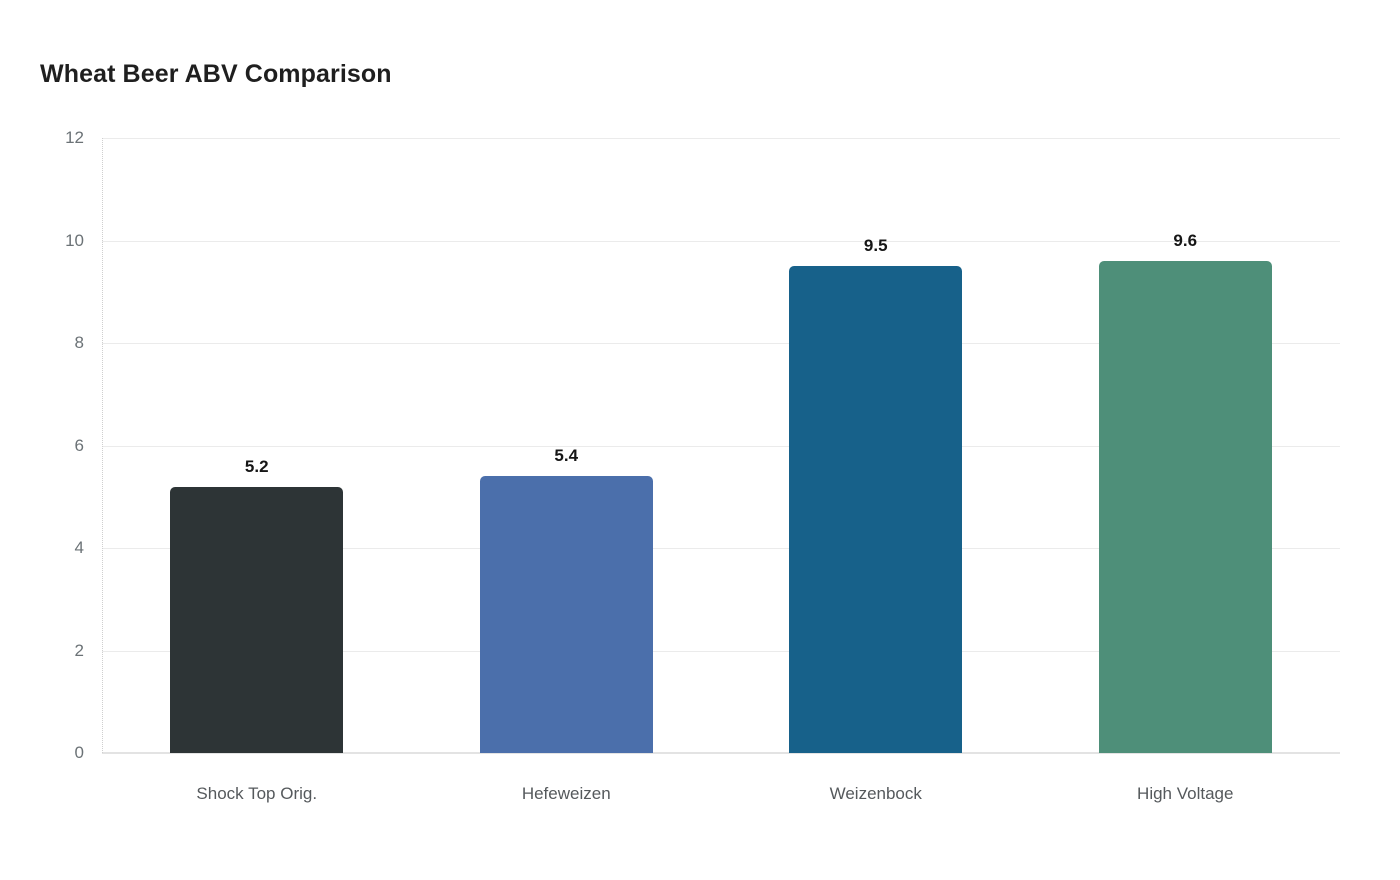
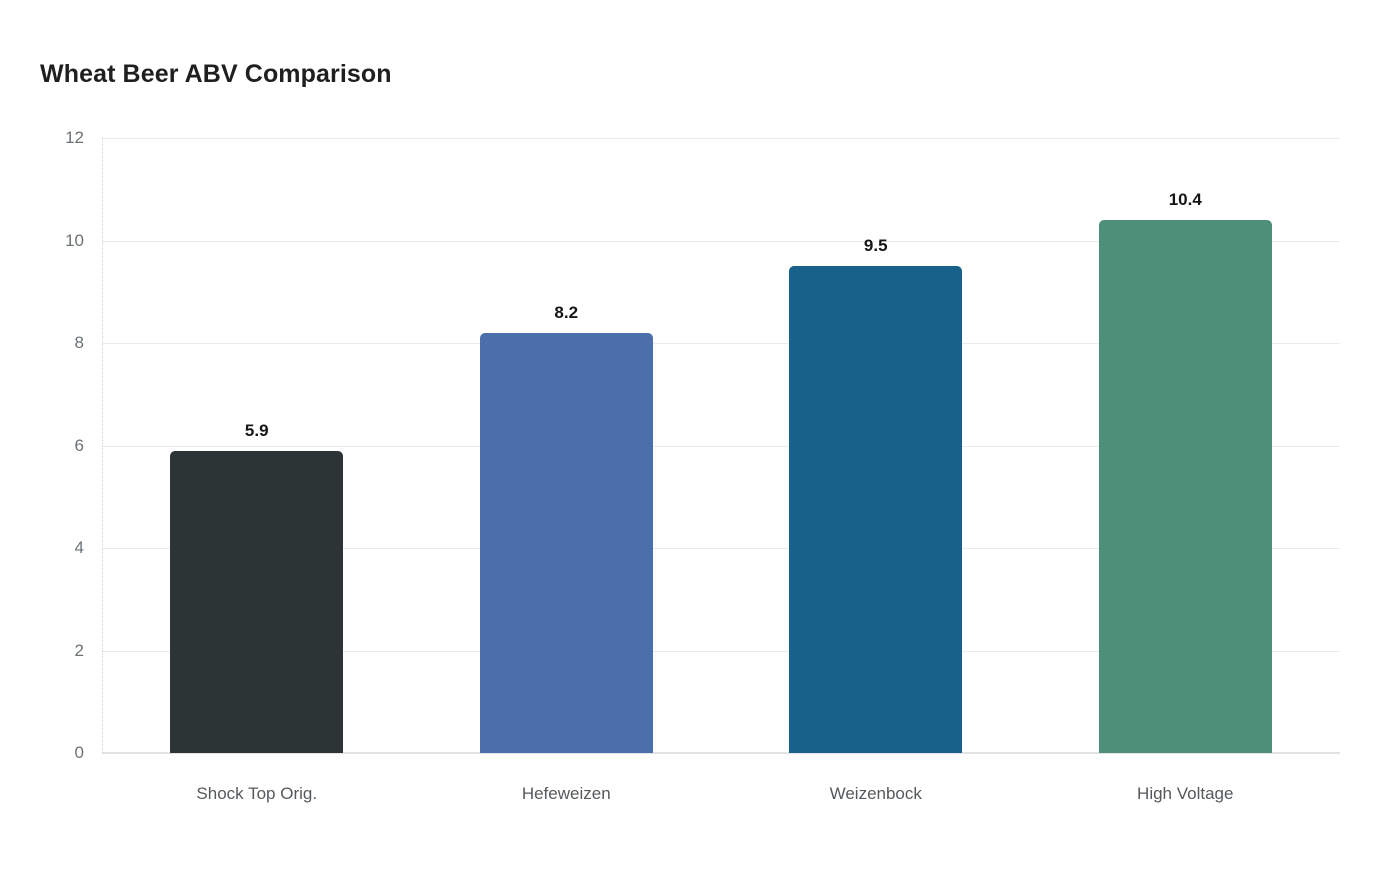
Shock Top Orig.: 5.2 -> 5.9
Hefeweizen: 5.4 -> 8.2
High Voltage: 9.6 -> 10.4
